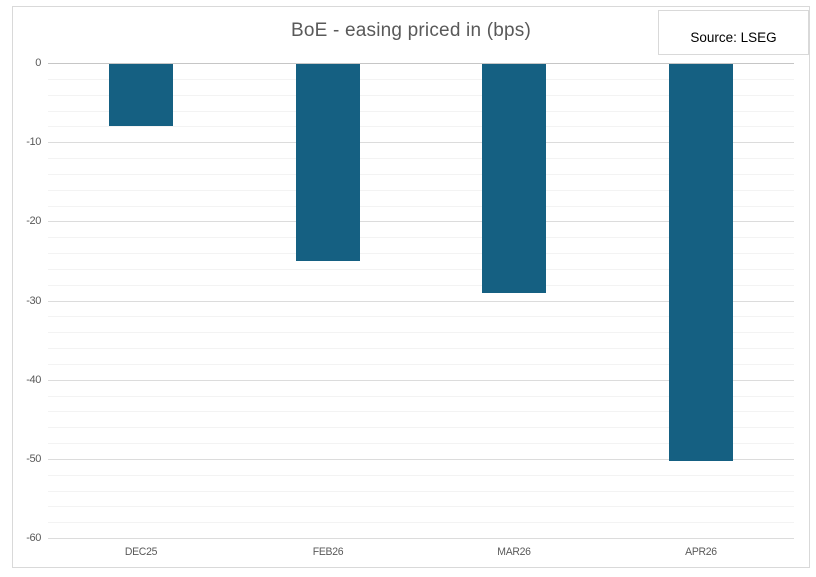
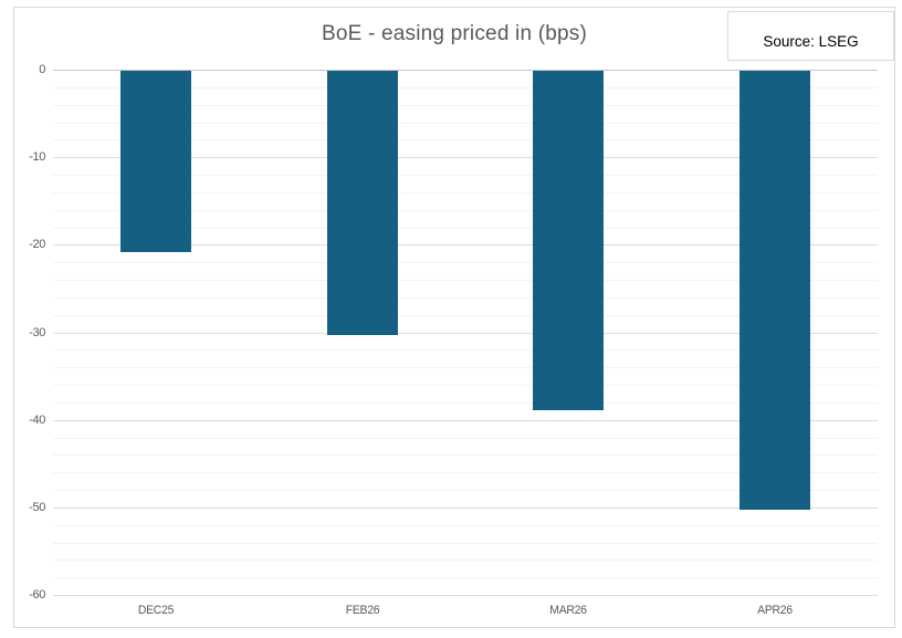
DEC25: -8 -> -21
FEB26: -25 -> -30
MAR26: -29 -> -39
